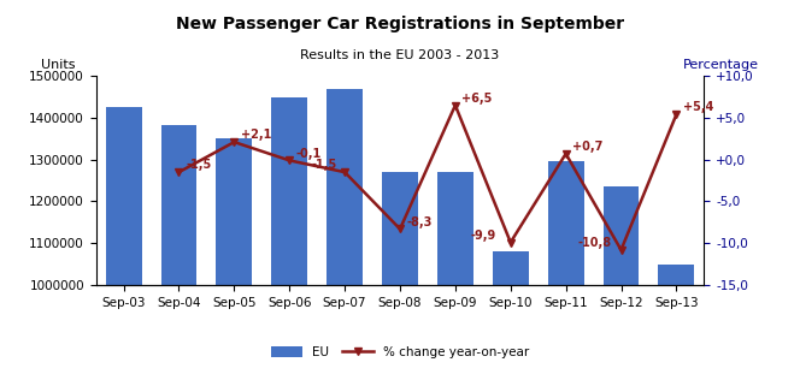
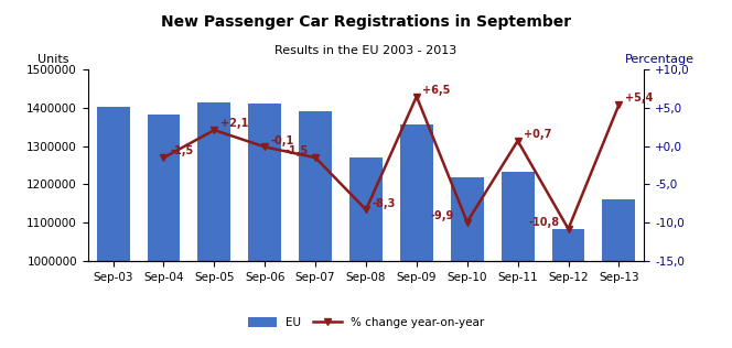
EU/Sep-03: 1425000 -> 1403000
EU/Sep-05: 1350000 -> 1413000
EU/Sep-06: 1450000 -> 1410000
EU/Sep-07: 1470000 -> 1390000
EU/Sep-09: 1270000 -> 1357000
EU/Sep-10: 1080000 -> 1220000
EU/Sep-11: 1295000 -> 1232000
EU/Sep-12: 1235000 -> 1083000
EU/Sep-13: 1050000 -> 1160000
